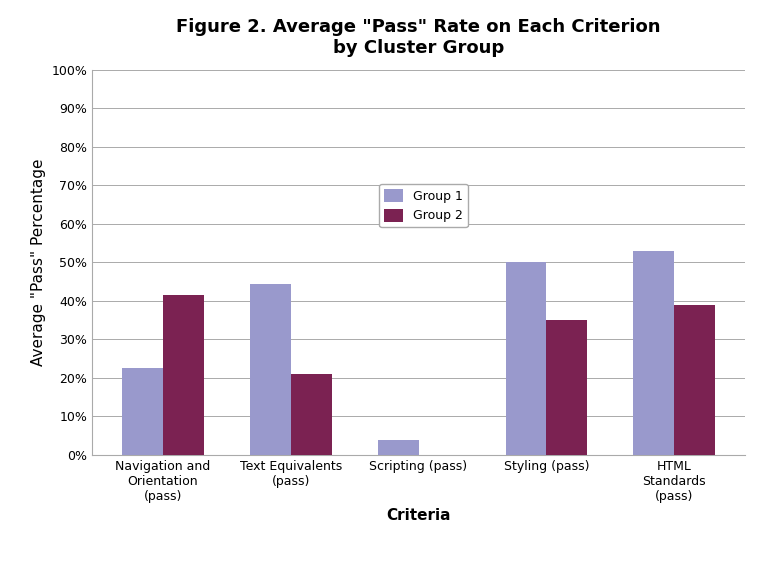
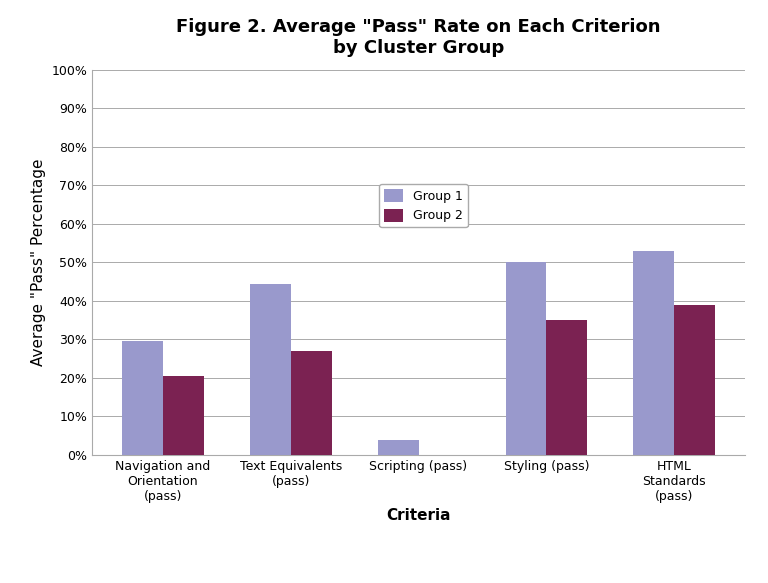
Group 1/Navigation and Orientation (pass): 22.5% -> 29.5%
Group 2/Navigation and Orientation (pass): 41.5% -> 20.5%
Group 2/Text Equivalents (pass): 21.0% -> 27.0%
